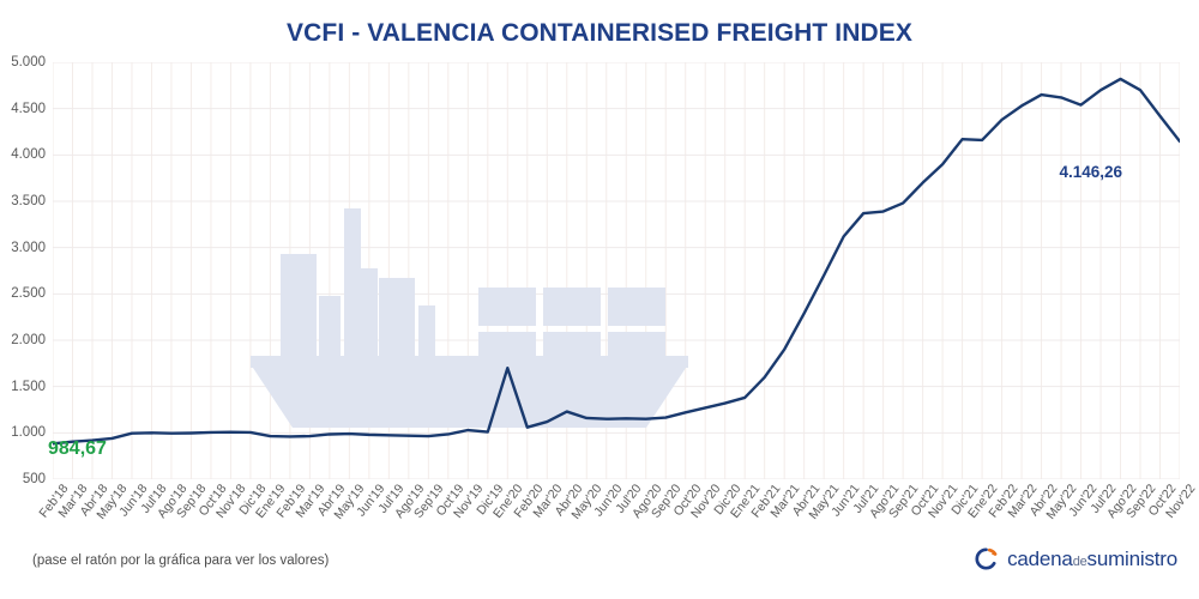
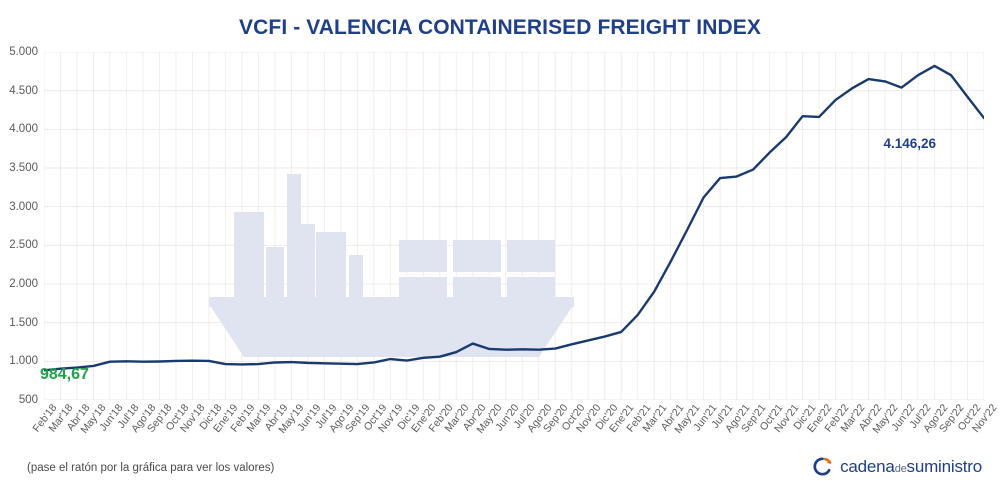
Ene'20: 1700 -> 1000
